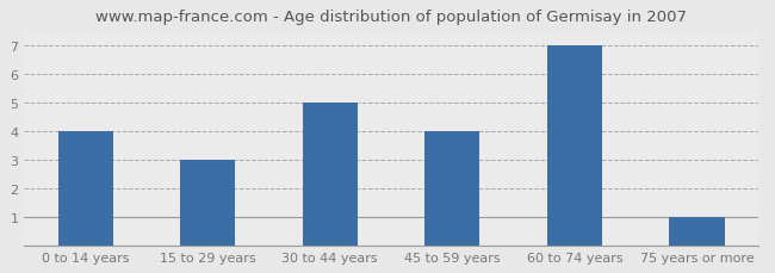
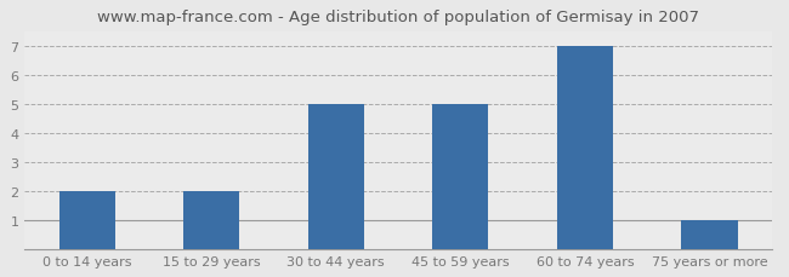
0 to 14 years: 4 -> 2
15 to 29 years: 3 -> 2
45 to 59 years: 4 -> 5
